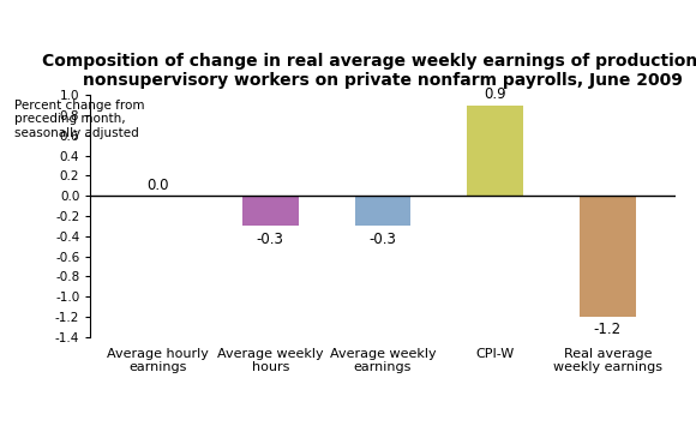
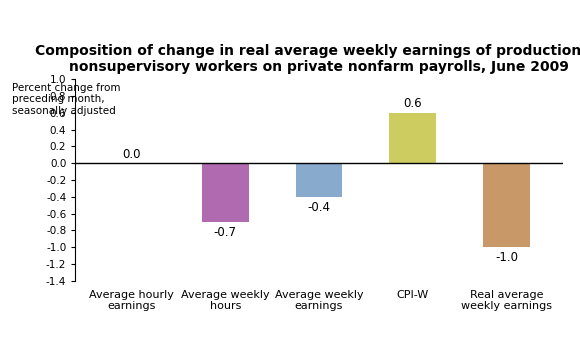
Average weekly hours: -0.3 -> -0.7
Average weekly earnings: -0.3 -> -0.4
CPI-W: 0.9 -> 0.6
Real average weekly earnings: -1.2 -> -1.0
